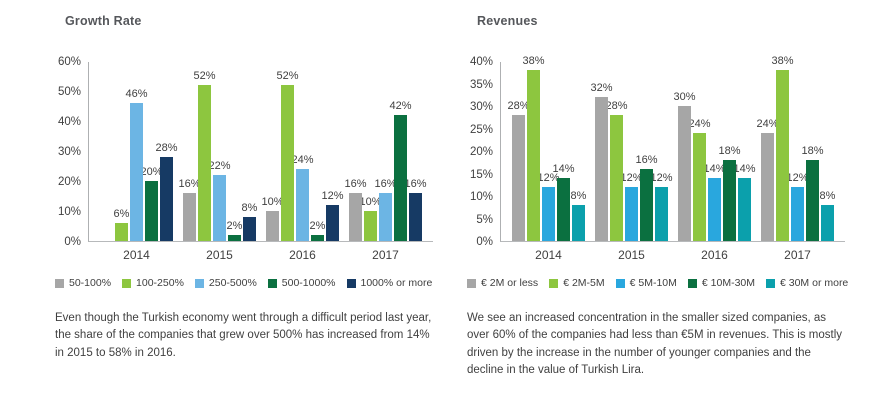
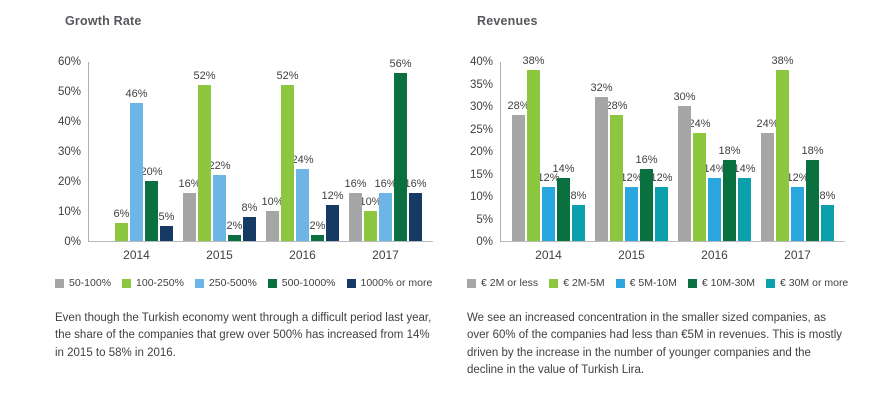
Growth Rate/1000% or more/2014: 28% -> 5%
Growth Rate/500-1000%/2017: 42% -> 56%
